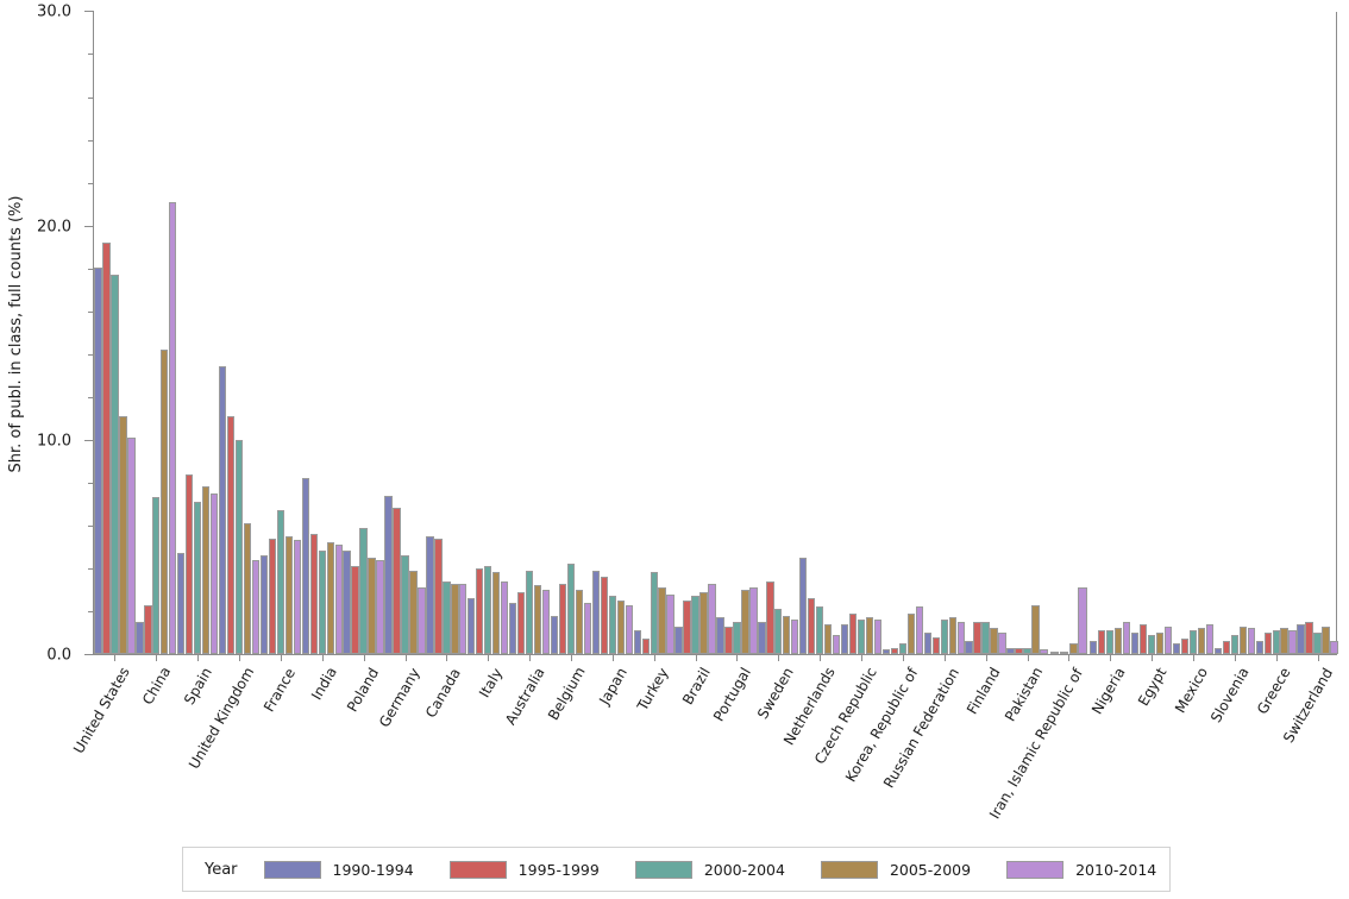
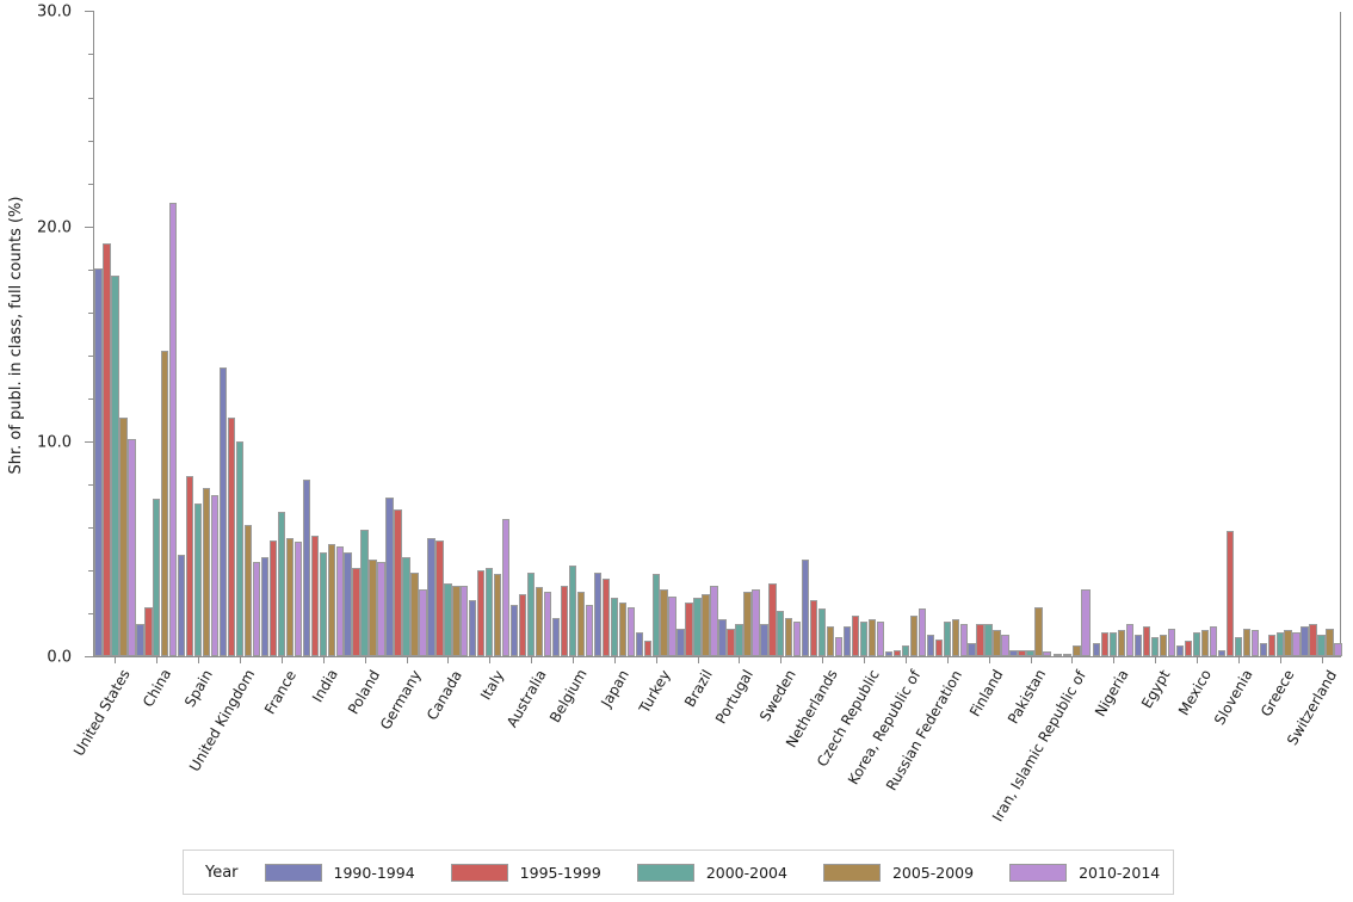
2010-2014/Italy: 3.4 -> 6.4
1995-1999/Slovenia: 0.6 -> 5.8
